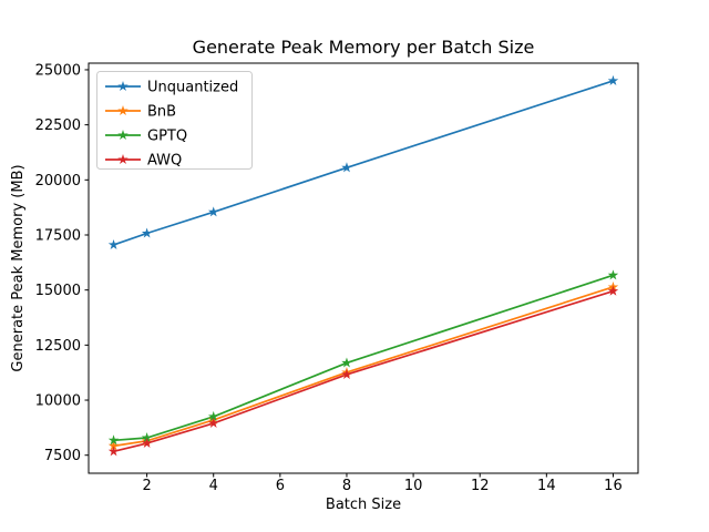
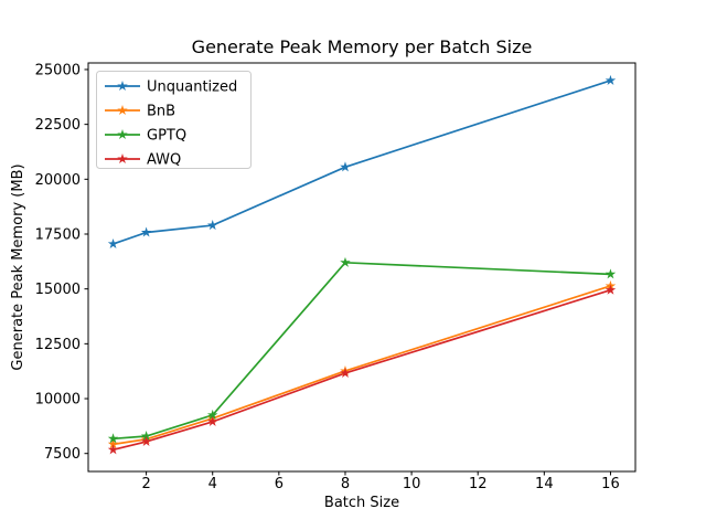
Unquantized/4: 18500 -> 17900
GPTQ/8: 11700 -> 16200
